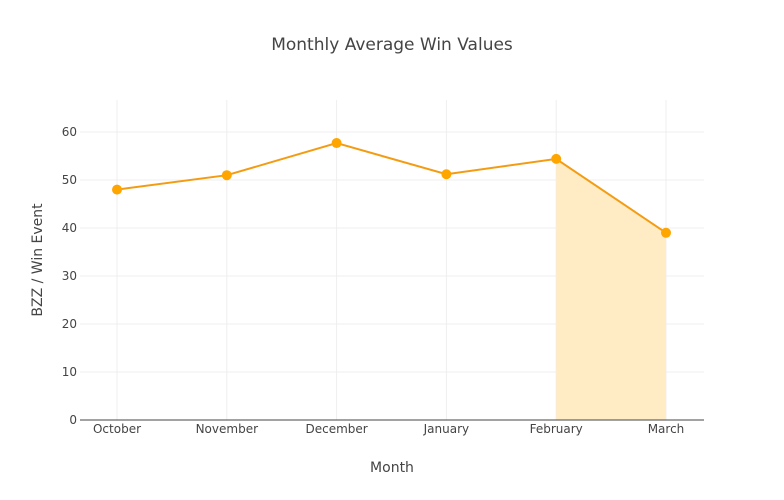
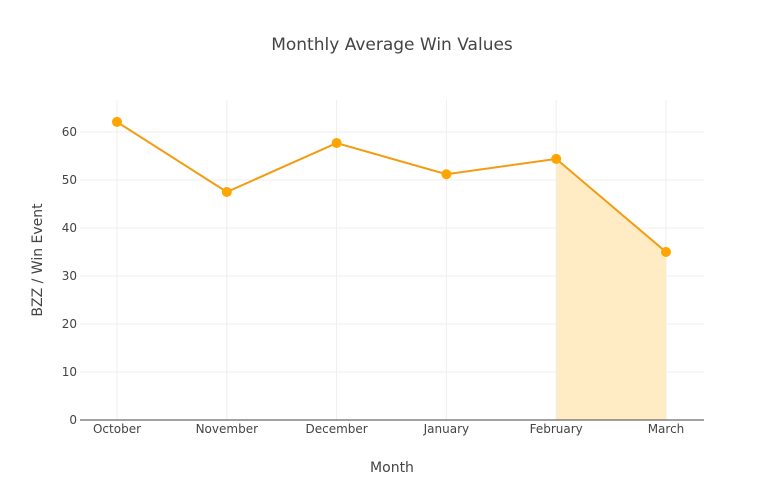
October: 48 -> 62
November: 51 -> 48
March: 39 -> 35
